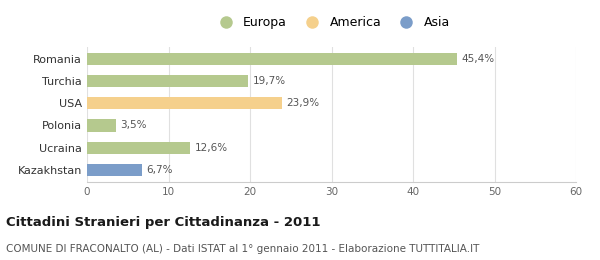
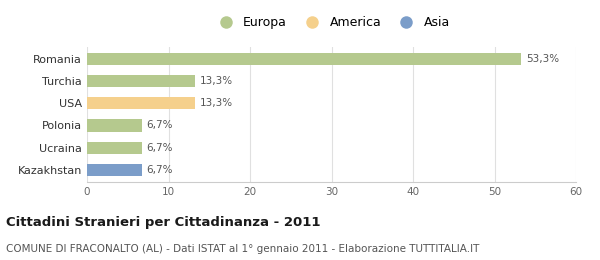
Romania: 45,4% -> 53,3%
Turchia: 19,7% -> 13,3%
USA: 23,9% -> 13,3%
Polonia: 3,5% -> 6,7%
Ucraina: 12,6% -> 6,7%
